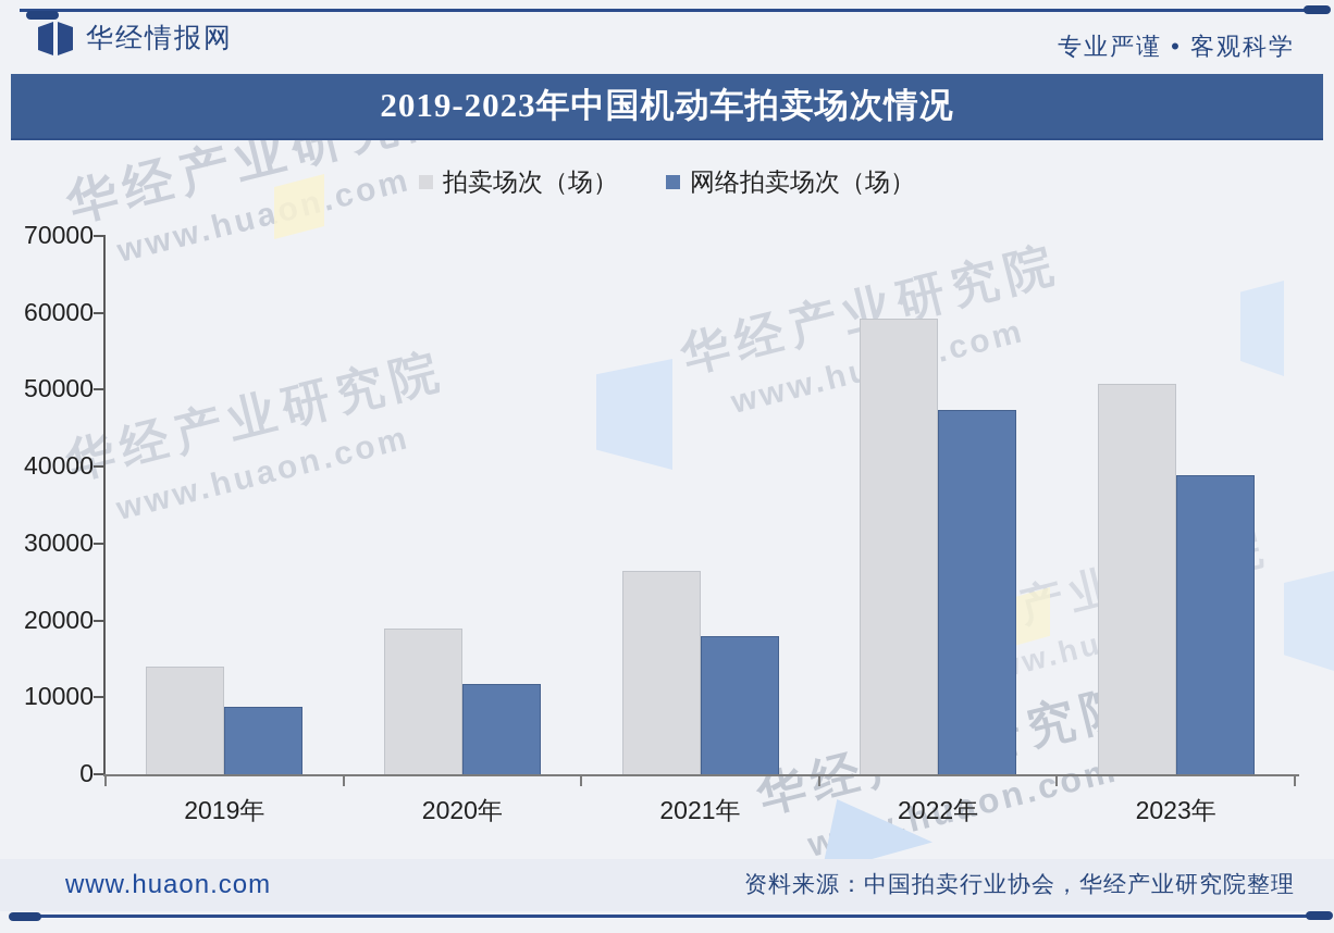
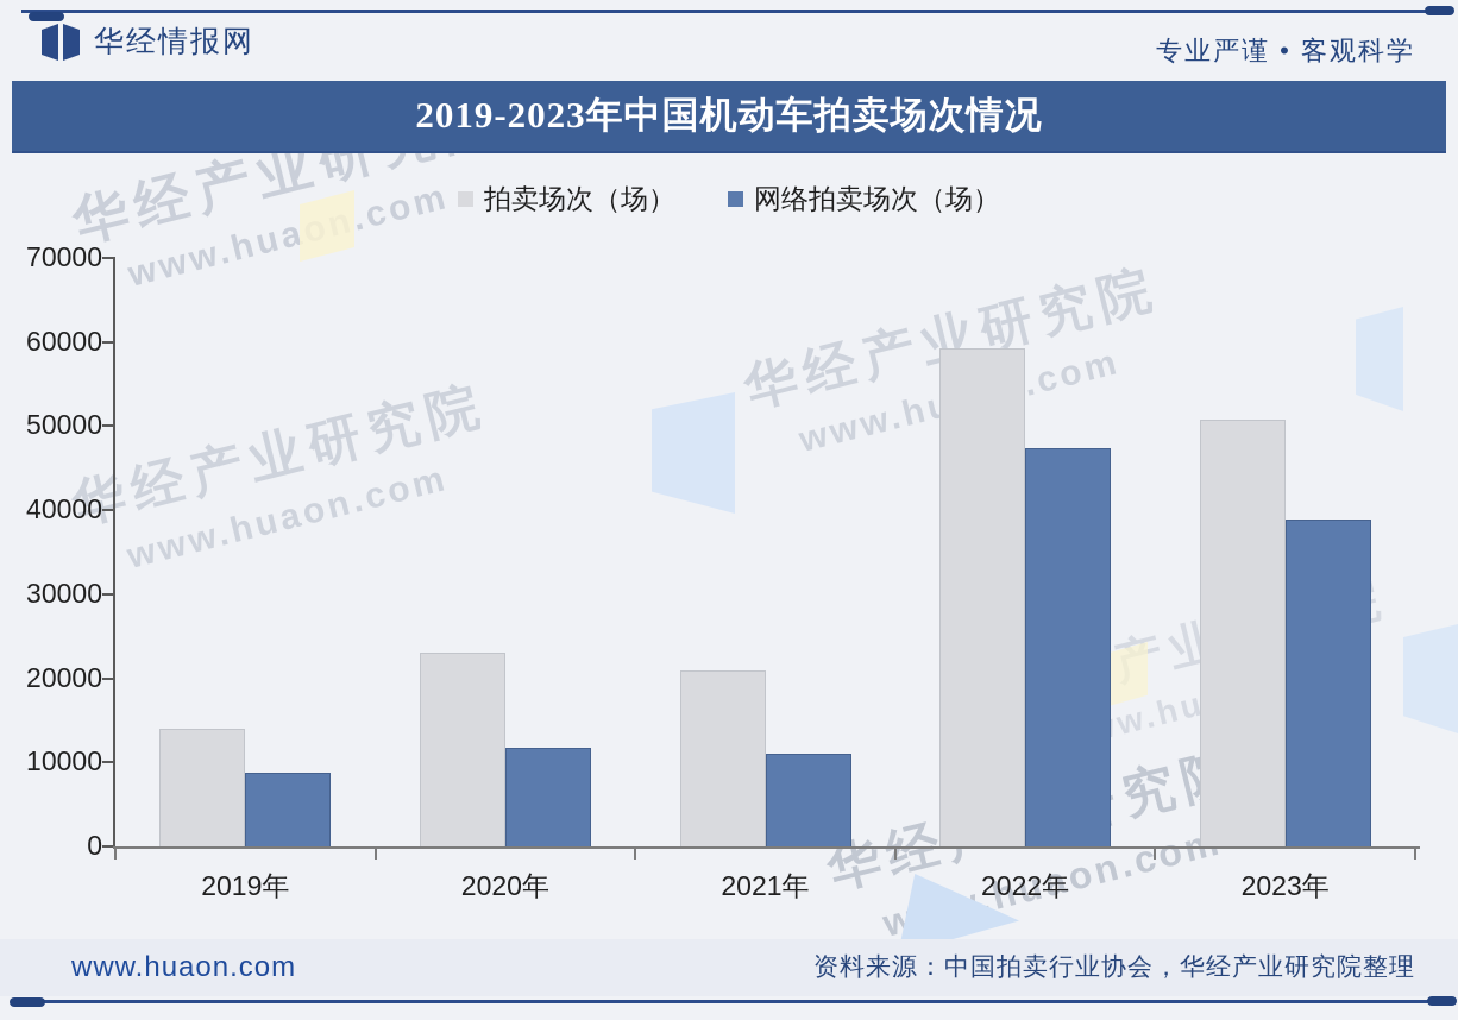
拍卖场次（场）/2020年: 19000 -> 23000
拍卖场次（场）/2021年: 26000 -> 21000
网络拍卖场次（场）/2021年: 18000 -> 11000
